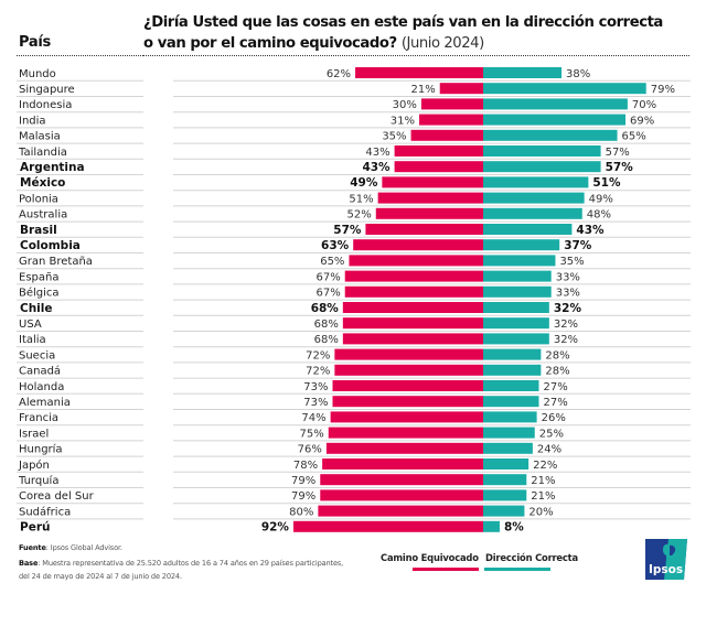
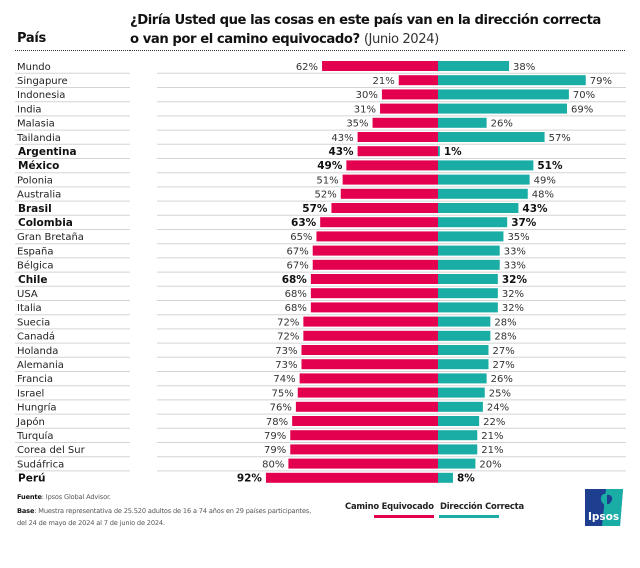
Dirección Correcta/Malasia: 65% -> 26%
Dirección Correcta/Argentina: 57% -> 1%
